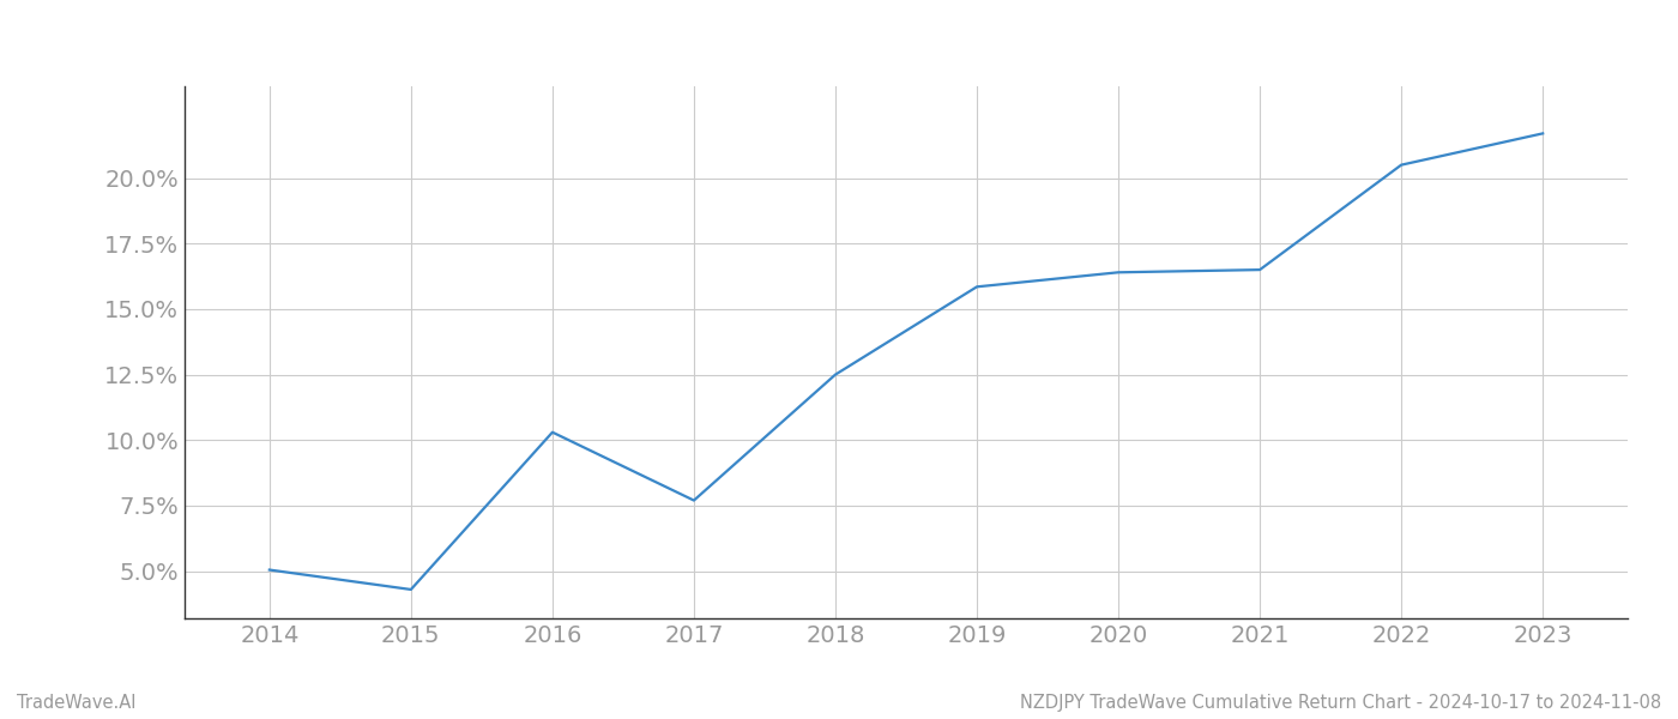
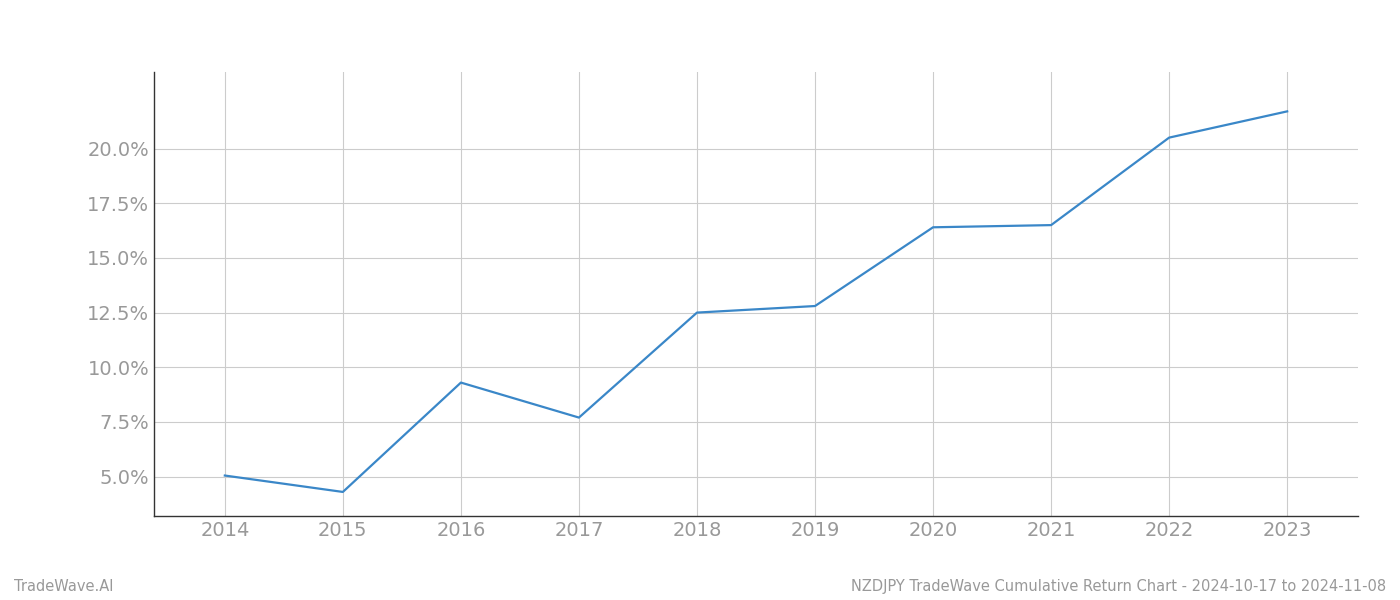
2016: 10.30% -> 9.30%
2019: 15.85% -> 12.80%
